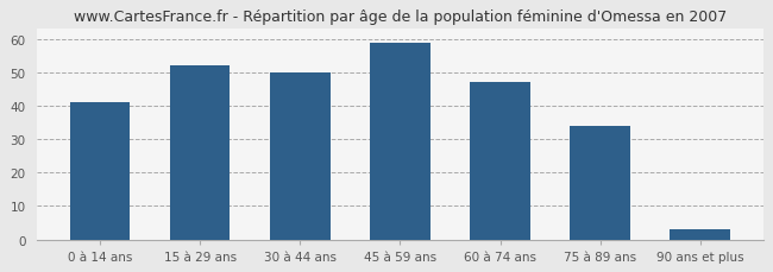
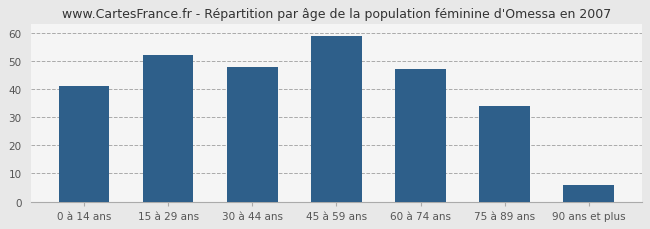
30 à 44 ans: 50 -> 48
90 ans et plus: 3 -> 6
